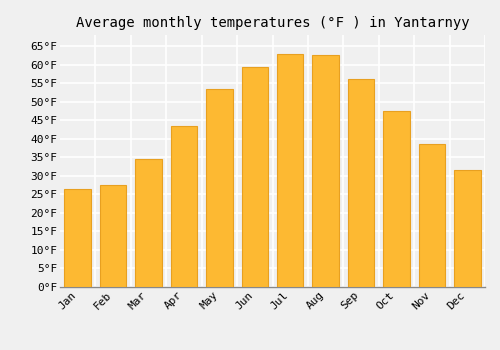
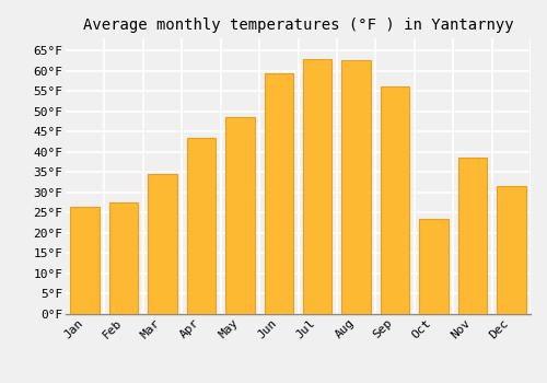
May: 53.5°F -> 48.5°F
Oct: 47.5°F -> 23.5°F
